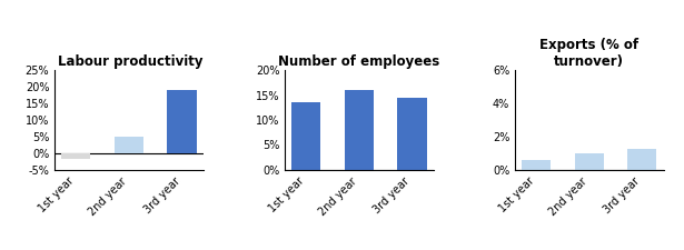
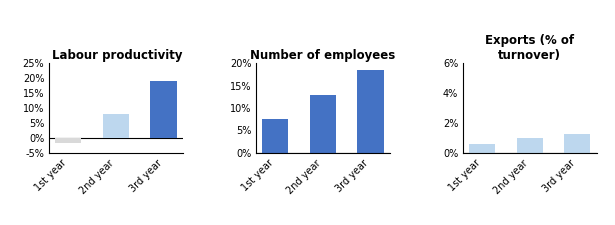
Labour productivity/2nd year: 5.0% -> 8.0%
Number of employees/1st year: 13.5% -> 7.5%
Number of employees/2nd year: 16.0% -> 13.0%
Number of employees/3rd year: 14.5% -> 18.5%
